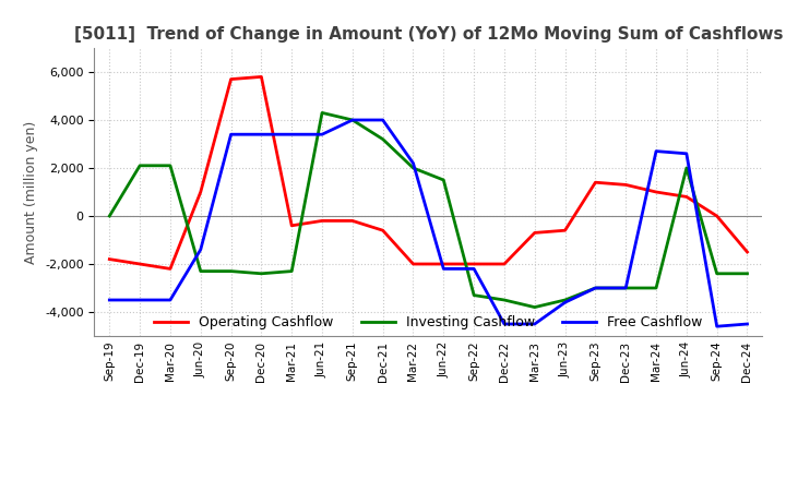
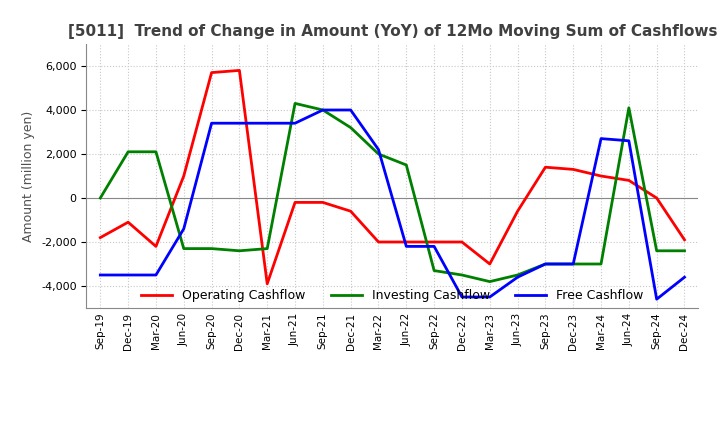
Operating Cashflow/Dec-19: -2,000 -> -1,100
Operating Cashflow/Mar-21: -400 -> -3,900
Operating Cashflow/Mar-23: -700 -> -3,000
Investing Cashflow/Jun-24: 2,000 -> 4,100
Operating Cashflow/Dec-24: -1,500 -> -1,900
Free Cashflow/Dec-24: -4,500 -> -3,600
